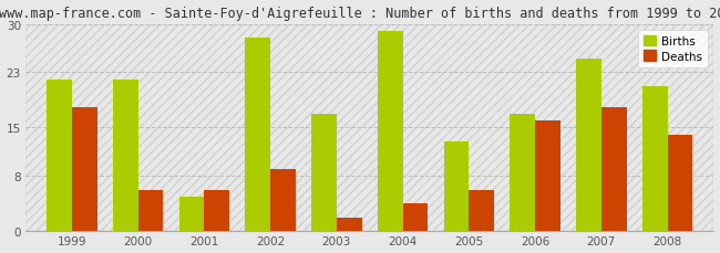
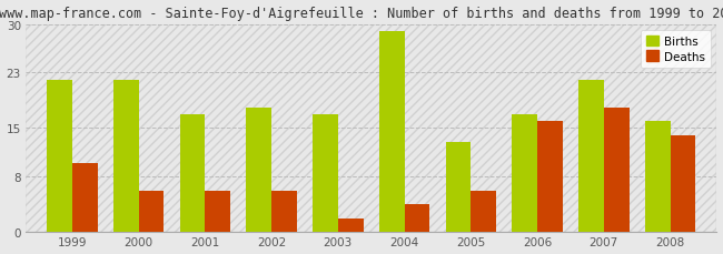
Deaths/1999: 18 -> 10
Births/2001: 5 -> 17
Births/2002: 28 -> 18
Deaths/2002: 9 -> 6
Births/2007: 25 -> 22
Births/2008: 21 -> 16
